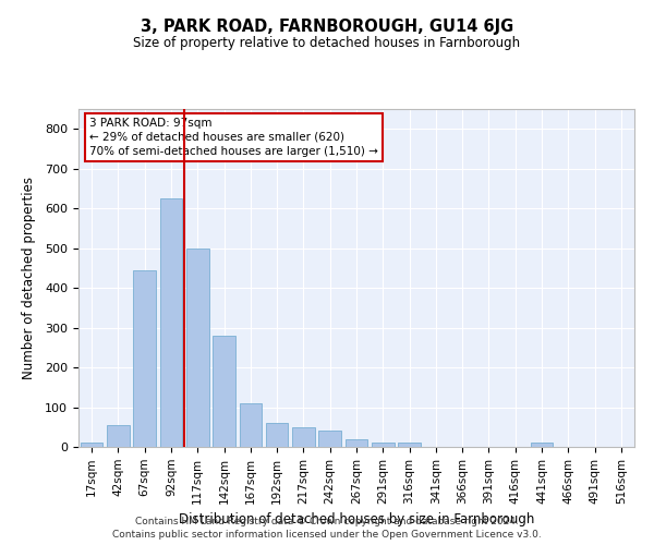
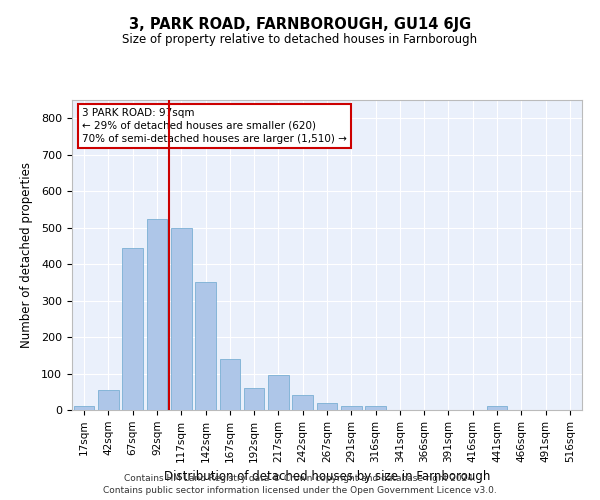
92sqm: 625 -> 525
142sqm: 280 -> 350
167sqm: 110 -> 140
217sqm: 50 -> 95
